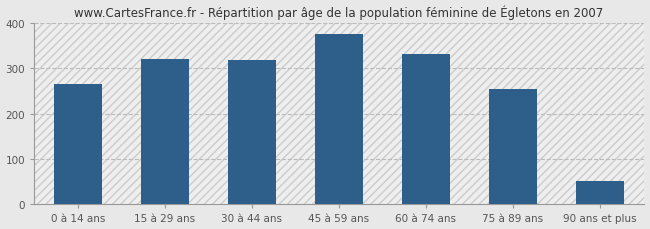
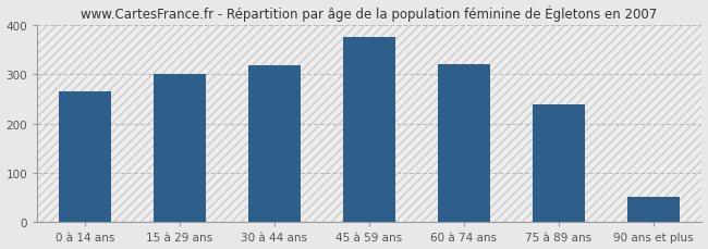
15 à 29 ans: 320 -> 300
60 à 74 ans: 332 -> 320
75 à 89 ans: 255 -> 240
